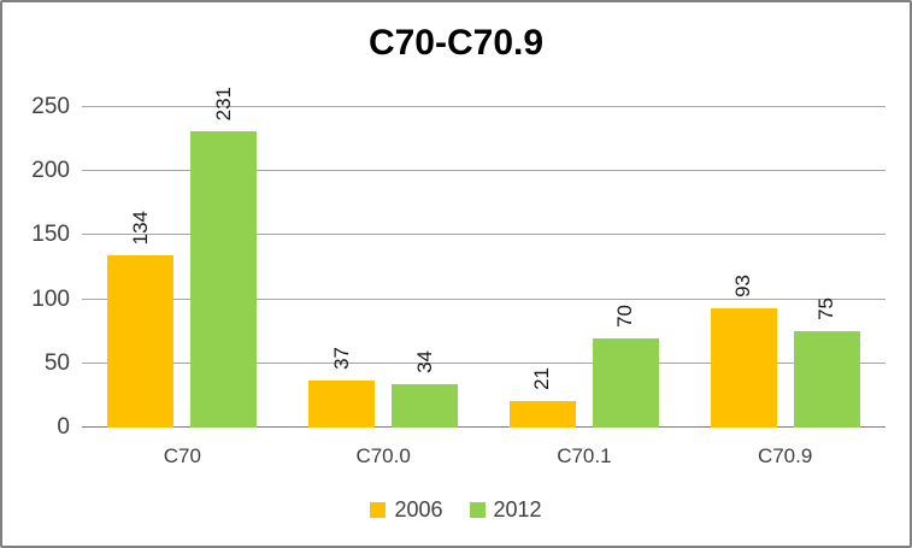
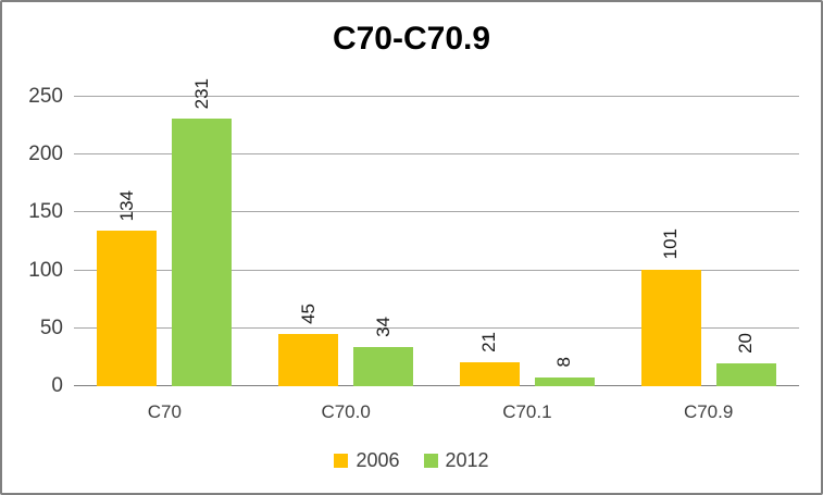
2006/C70.0: 37 -> 45
2012/C70.1: 70 -> 8
2006/C70.9: 93 -> 101
2012/C70.9: 75 -> 20
